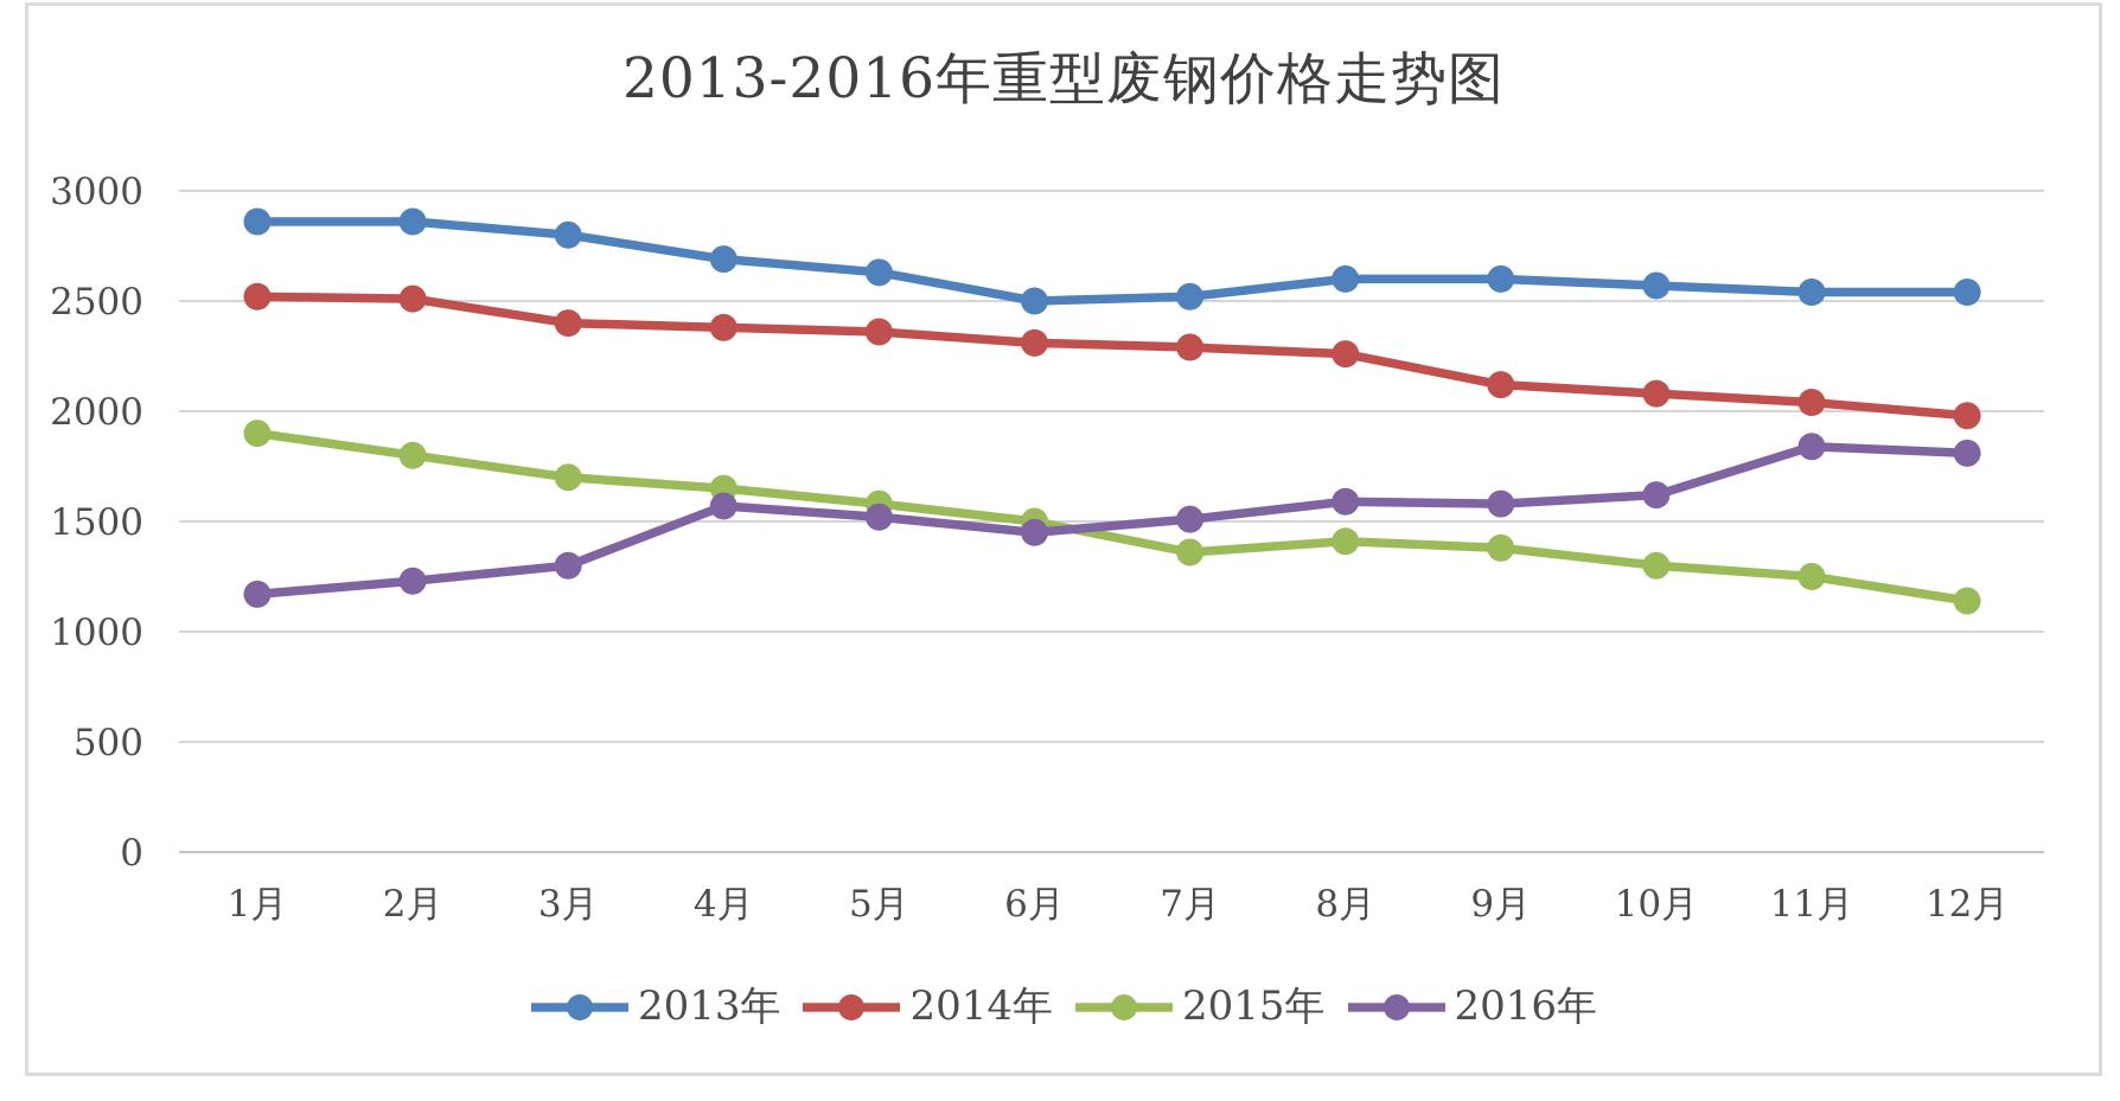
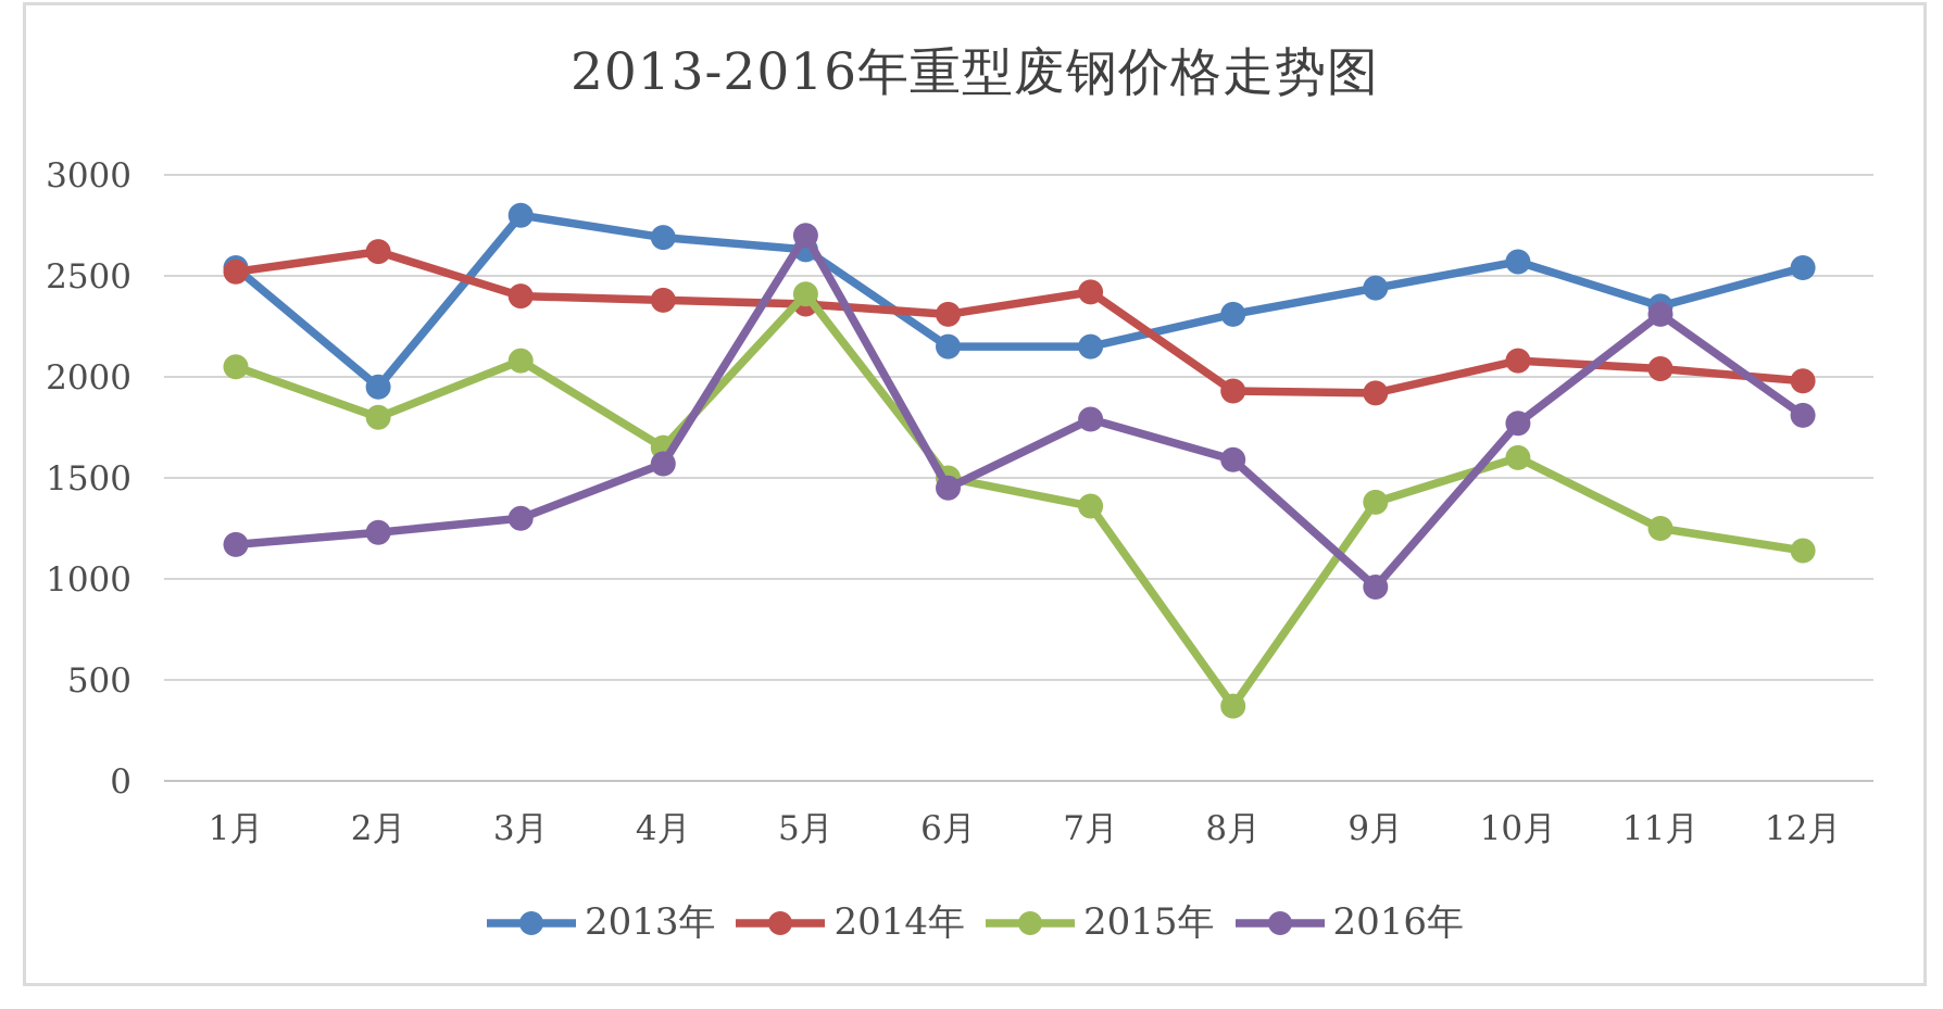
2013年/1月: 2860 -> 2540
2015年/1月: 1900 -> 2050
2013年/2月: 2860 -> 1950
2014年/2月: 2510 -> 2620
2015年/3月: 1700 -> 2080
2015年/5月: 1580 -> 2410
2016年/5月: 1520 -> 2700
2013年/6月: 2500 -> 2150
2013年/7月: 2520 -> 2150
2014年/7月: 2290 -> 2420
2016年/7月: 1510 -> 1790
2013年/8月: 2600 -> 2310
2014年/8月: 2260 -> 1930
2015年/8月: 1410 -> 370
2013年/9月: 2600 -> 2440
2014年/9月: 2120 -> 1920
2016年/9月: 1580 -> 960
2015年/10月: 1300 -> 1600
2016年/10月: 1620 -> 1770
2013年/11月: 2540 -> 2350
2016年/11月: 1840 -> 2310
